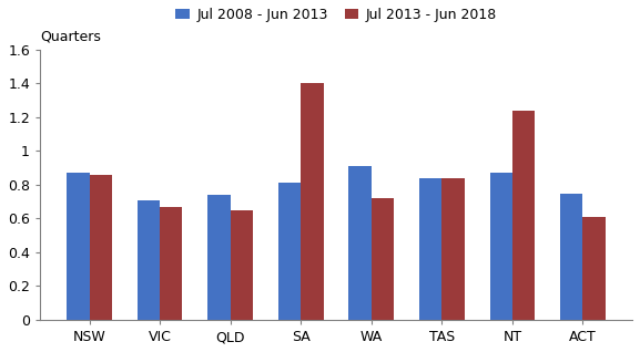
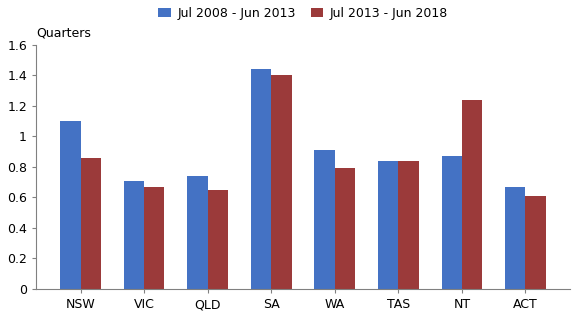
Jul 2008 - Jun 2013/NSW: 0.87 -> 1.10
Jul 2008 - Jun 2013/SA: 0.81 -> 1.44
Jul 2013 - Jun 2018/WA: 0.72 -> 0.79
Jul 2008 - Jun 2013/ACT: 0.75 -> 0.67
